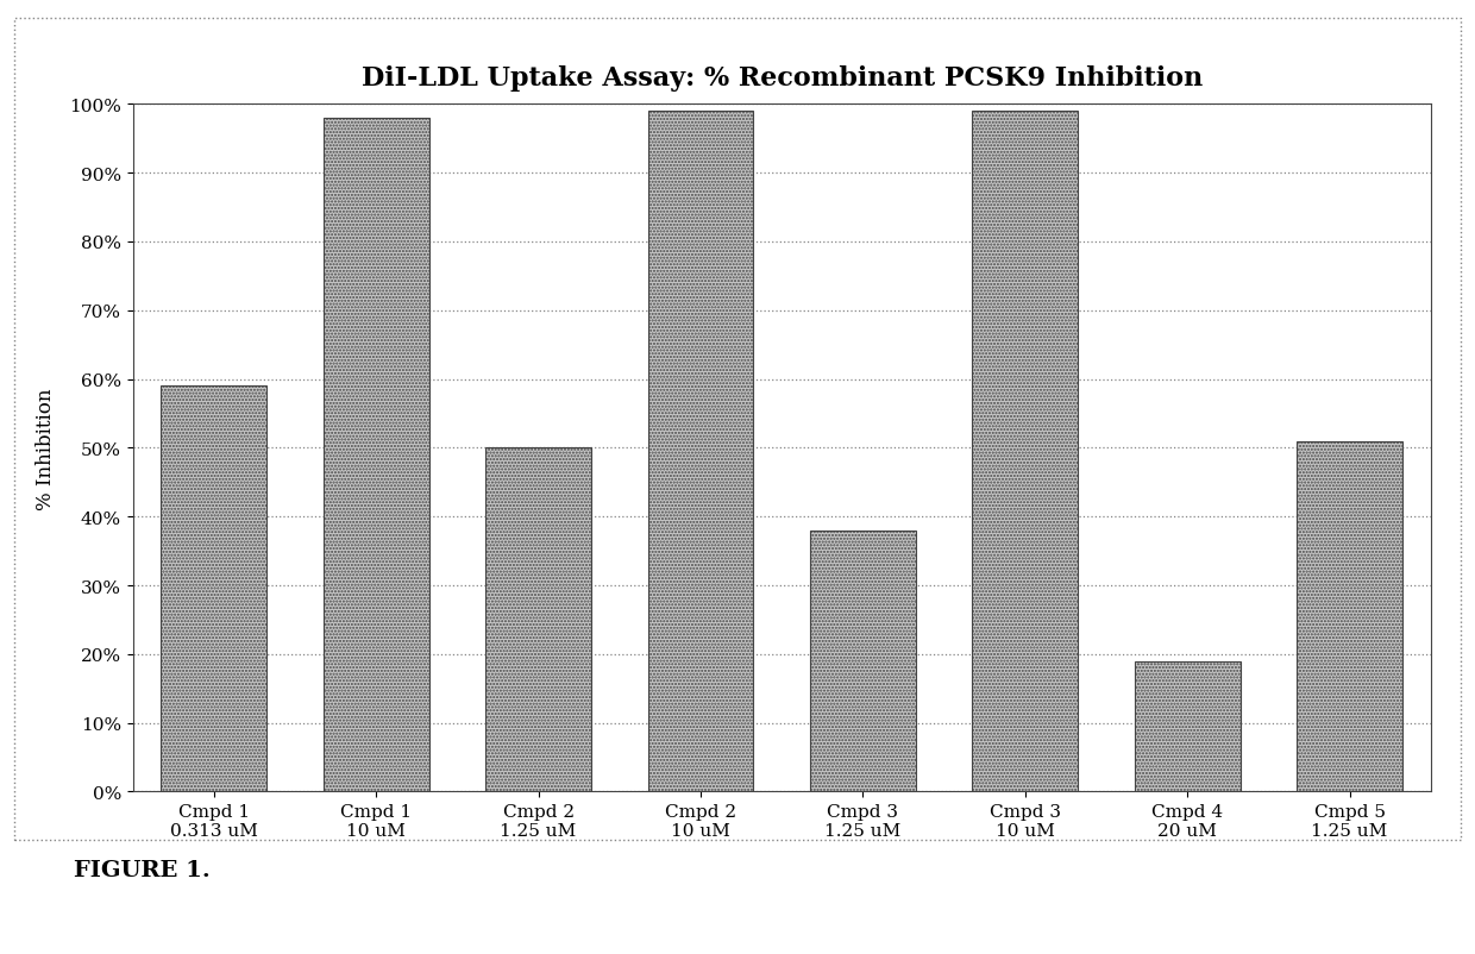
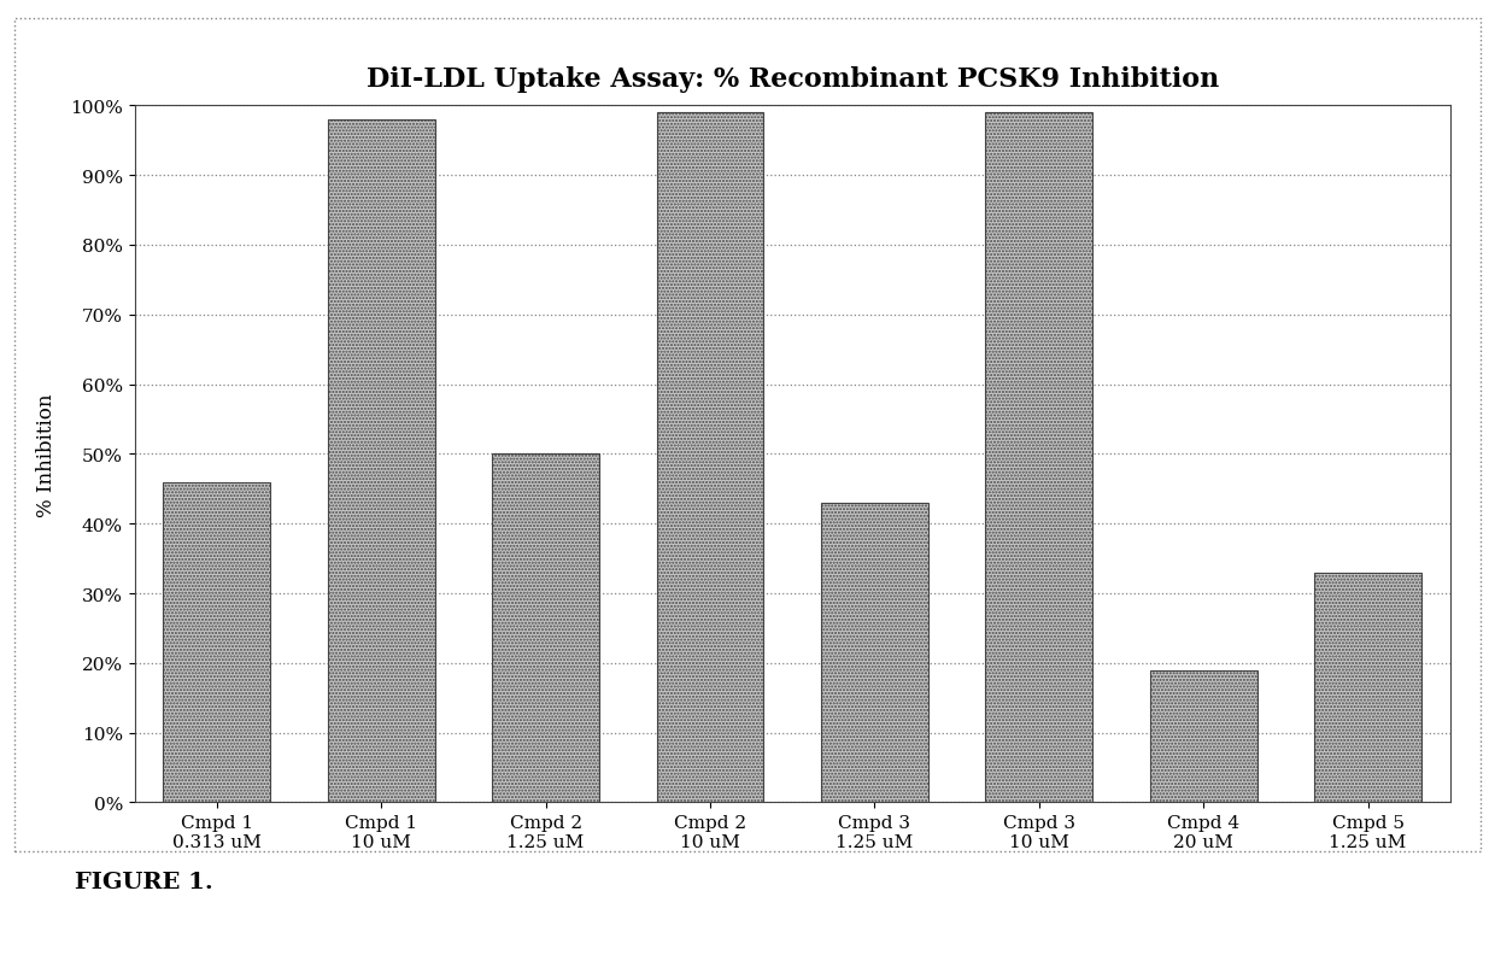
Cmpd 1 0.313 uM: 59% -> 46%
Cmpd 3 1.25 uM: 38% -> 43%
Cmpd 5 1.25 uM: 51% -> 33%
